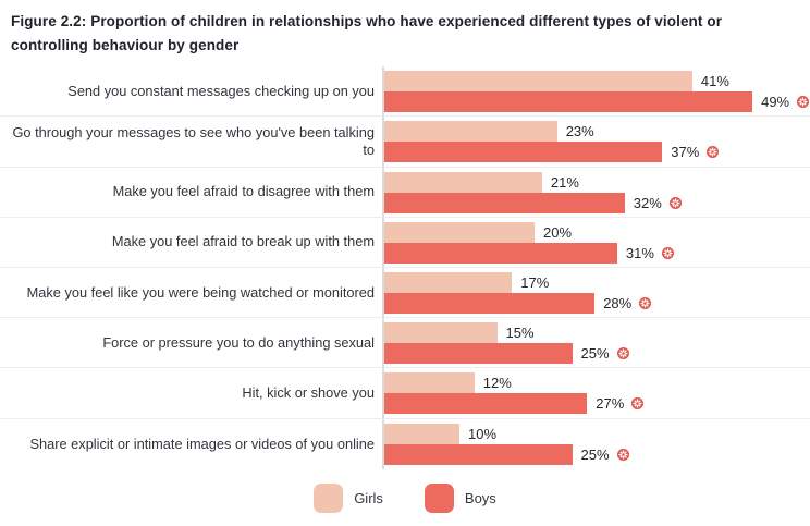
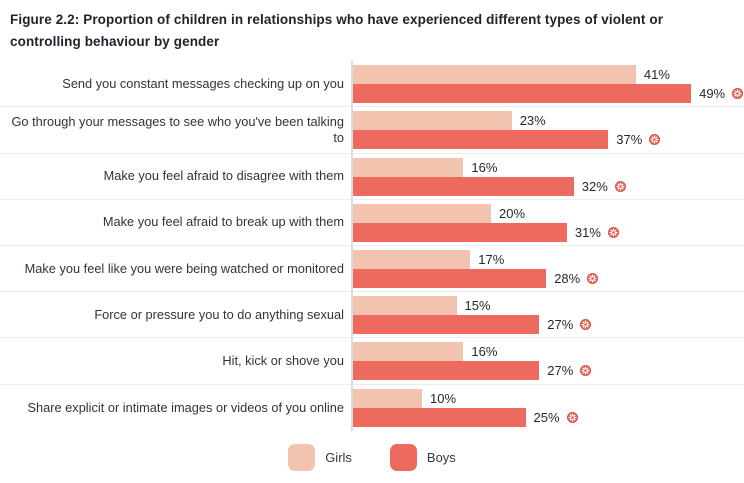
Girls/Make you feel afraid to disagree with them: 21% -> 16%
Boys/Force or pressure you to do anything sexual: 25% -> 27%
Girls/Hit, kick or shove you: 12% -> 16%
